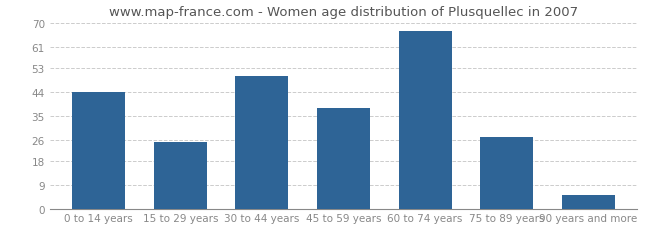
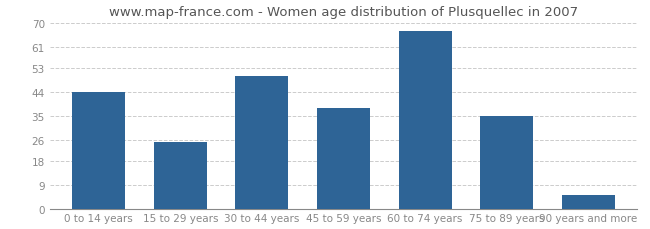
75 to 89 years: 27 -> 35
